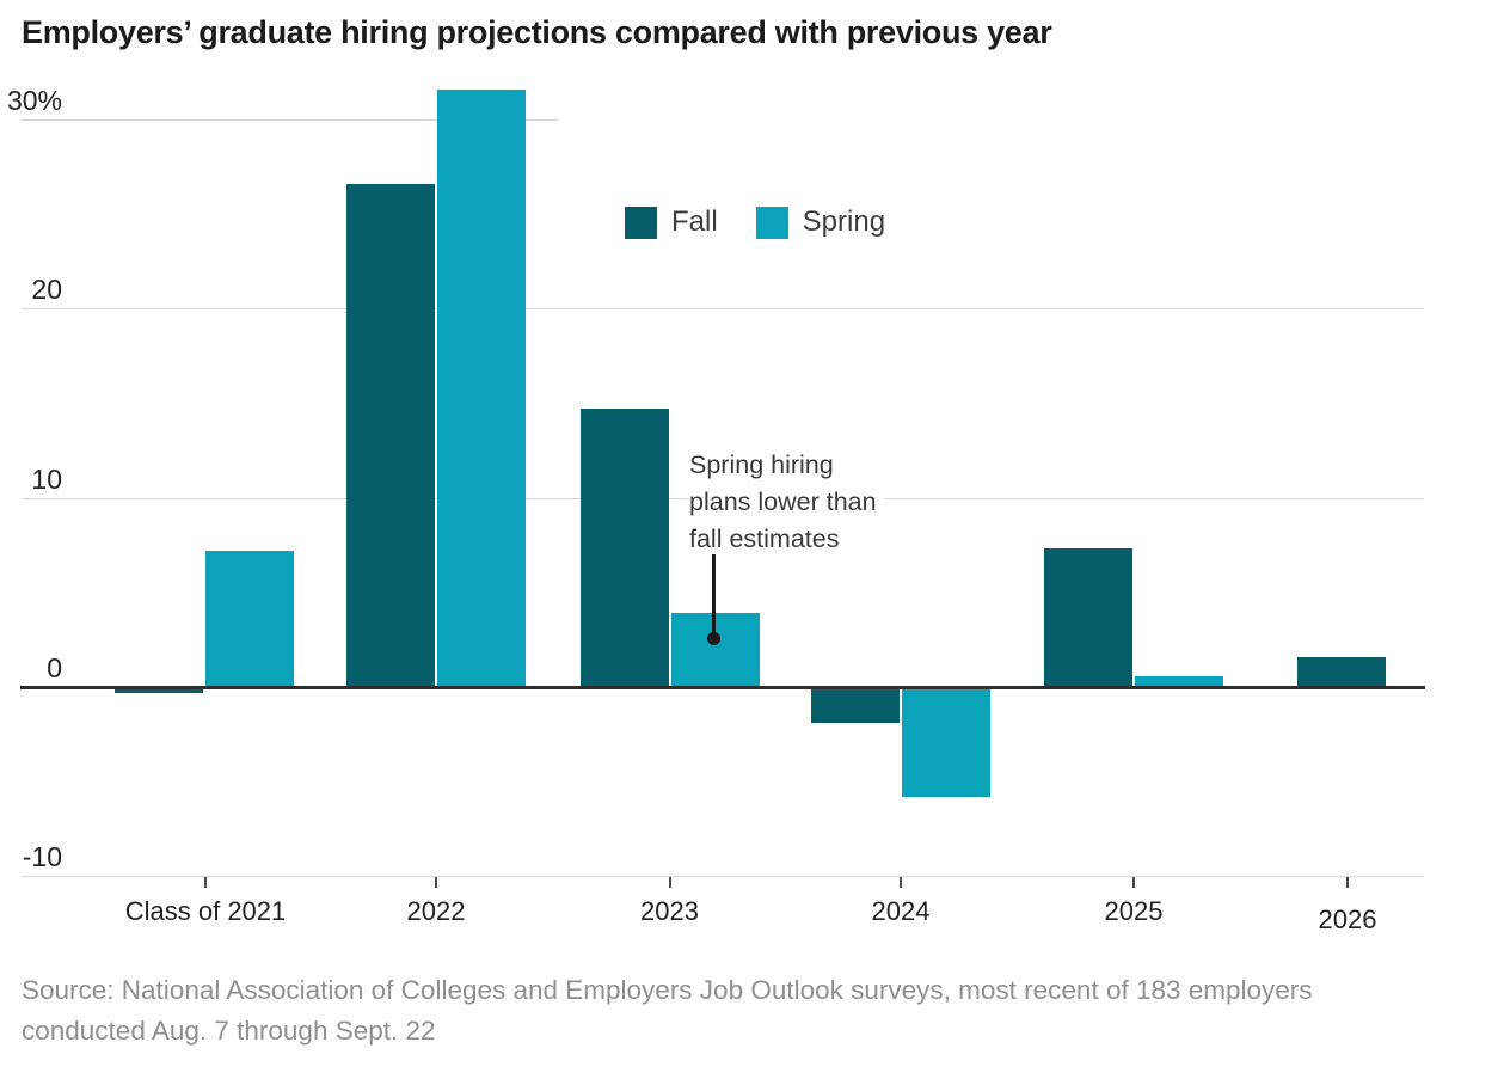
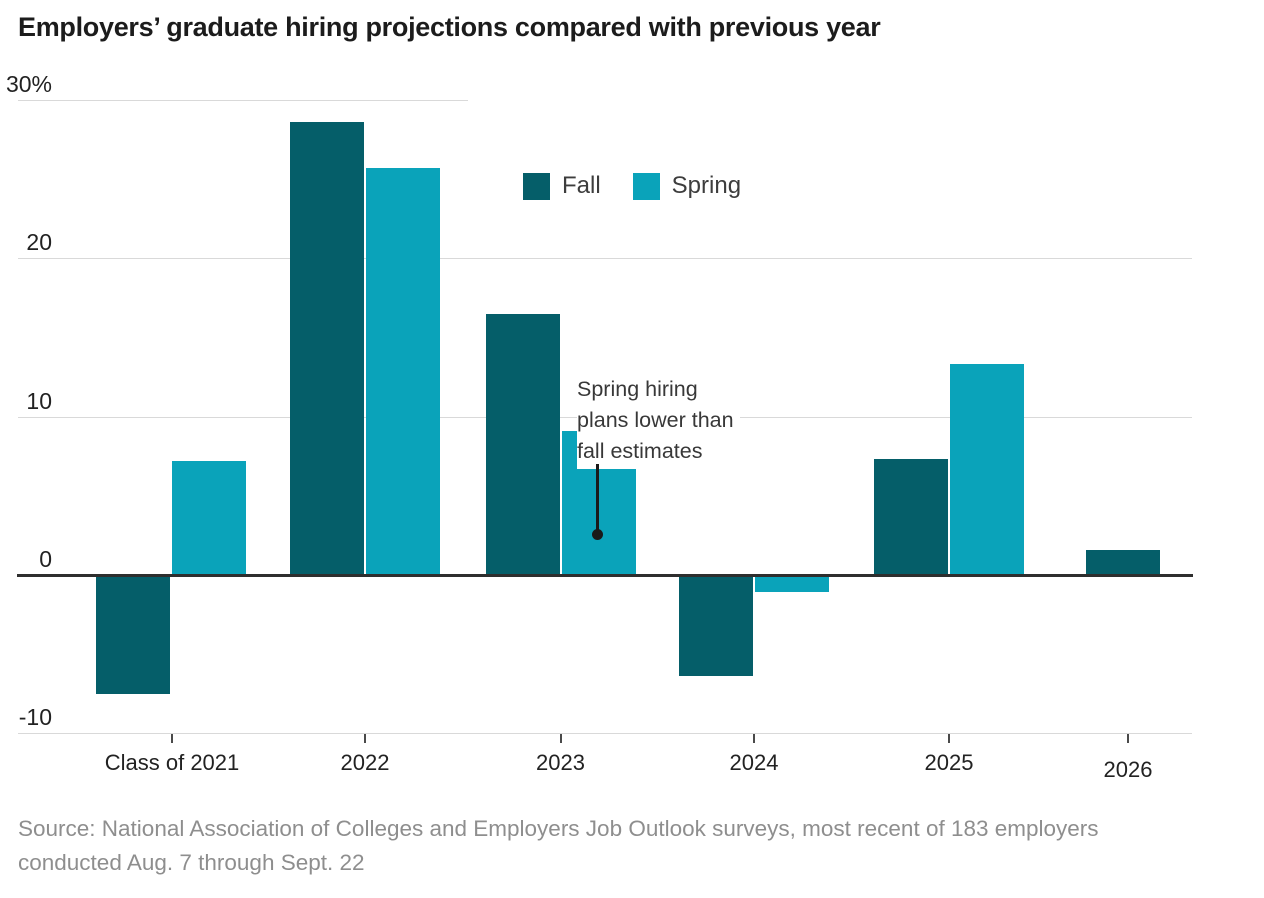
Fall/Class of 2021: -0.3% -> -7.5%
Fall/2022: 26.6% -> 28.6%
Spring/2022: 31.6% -> 25.7%
Fall/2023: 14.7% -> 16.5%
Spring/2023: 3.9% -> 9.1%
Fall/2024: -1.9% -> -6.4%
Spring/2024: -5.8% -> -1.1%
Spring/2025: 0.6% -> 13.3%
